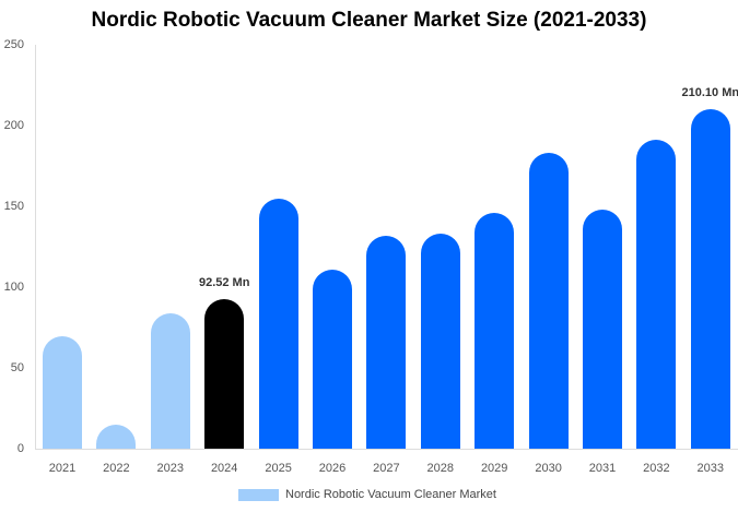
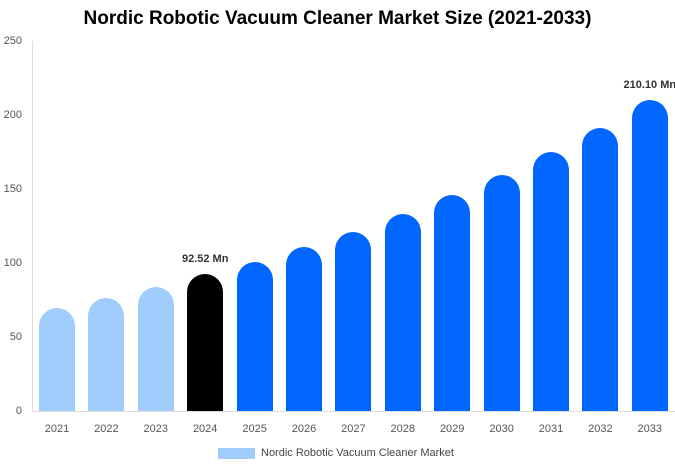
2022: 15 -> 76
2025: 155 -> 101
2027: 132 -> 121
2030: 183 -> 160
2031: 148 -> 175
